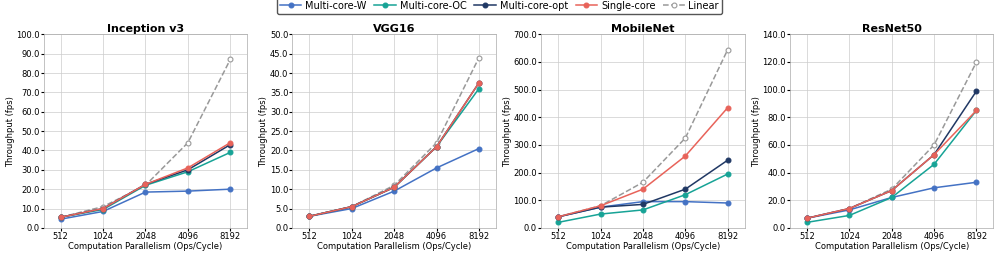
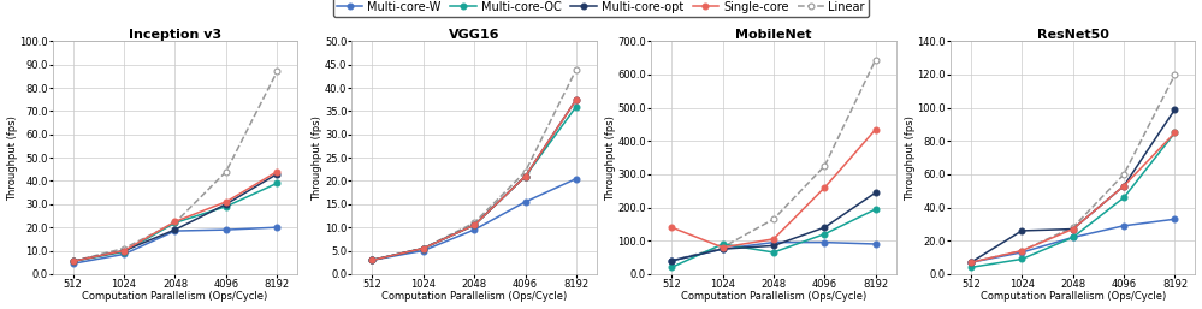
Inception v3/Multi-core-opt/2048: 22 -> 19
MobileNet/Single-core/512: 40 -> 140
MobileNet/Multi-core-OC/1024: 50 -> 90
MobileNet/Single-core/2048: 140 -> 105
ResNet50/Multi-core-opt/1024: 14 -> 26
